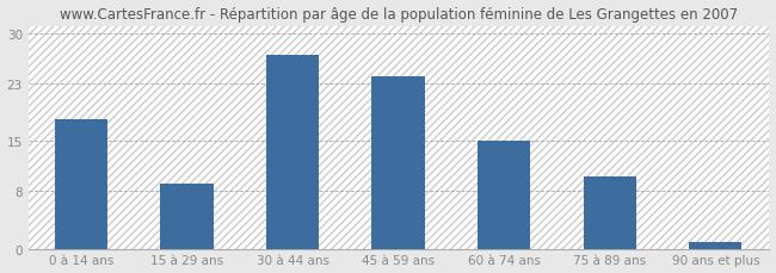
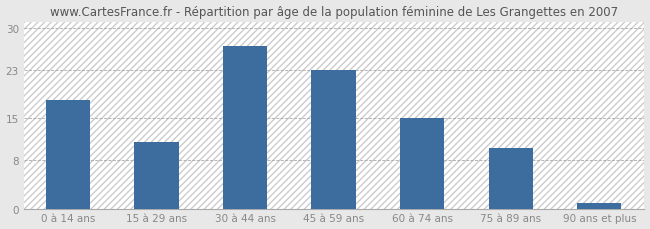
15 à 29 ans: 9 -> 11
45 à 59 ans: 24 -> 23
